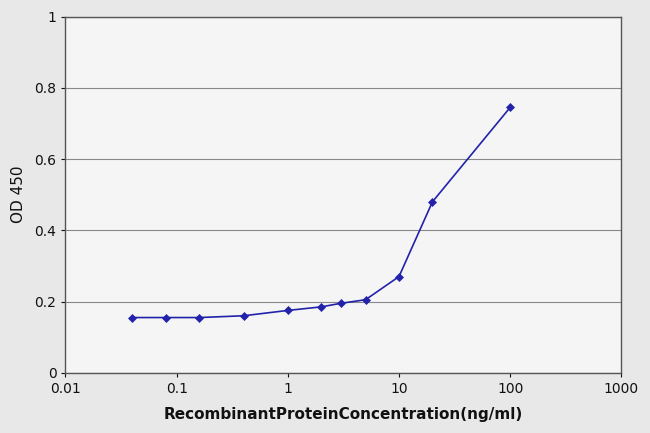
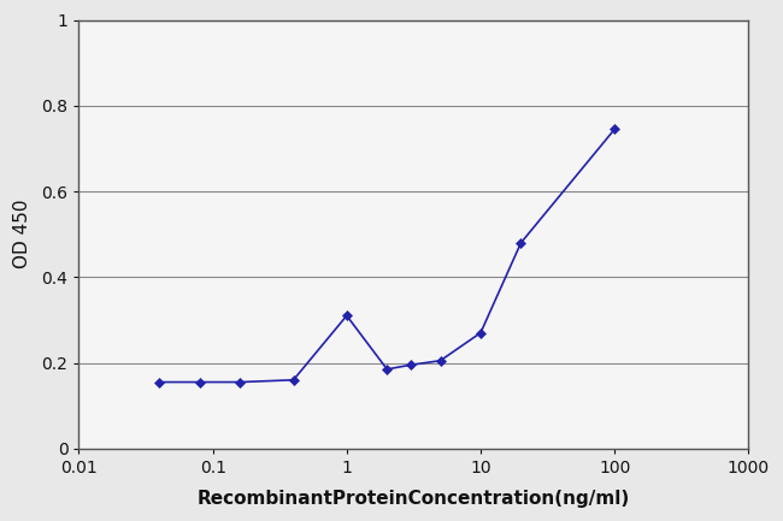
1: 0.175 -> 0.310
